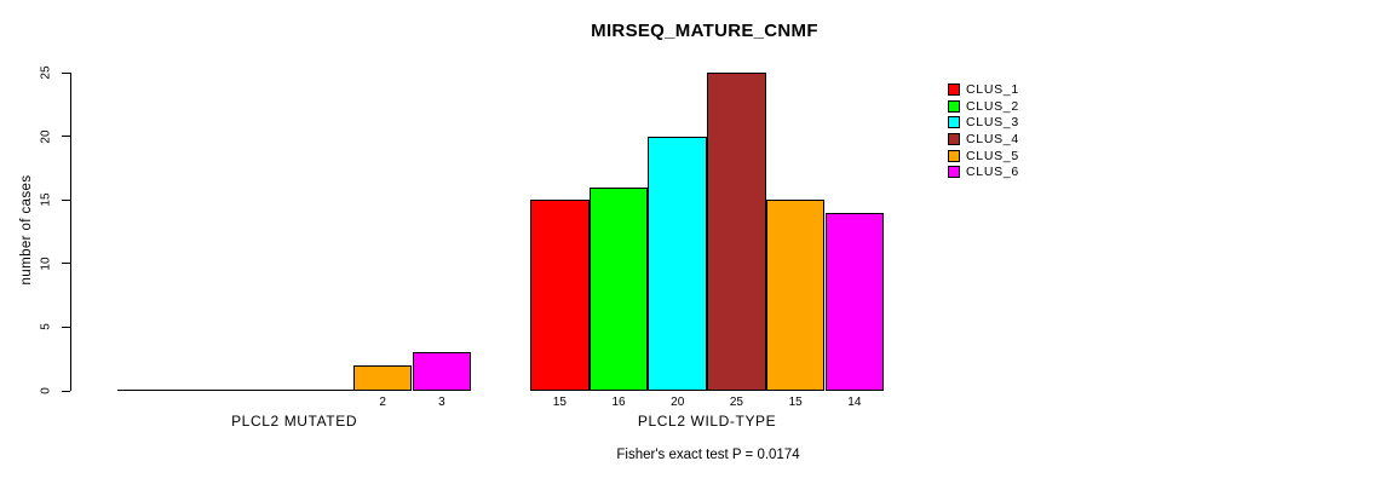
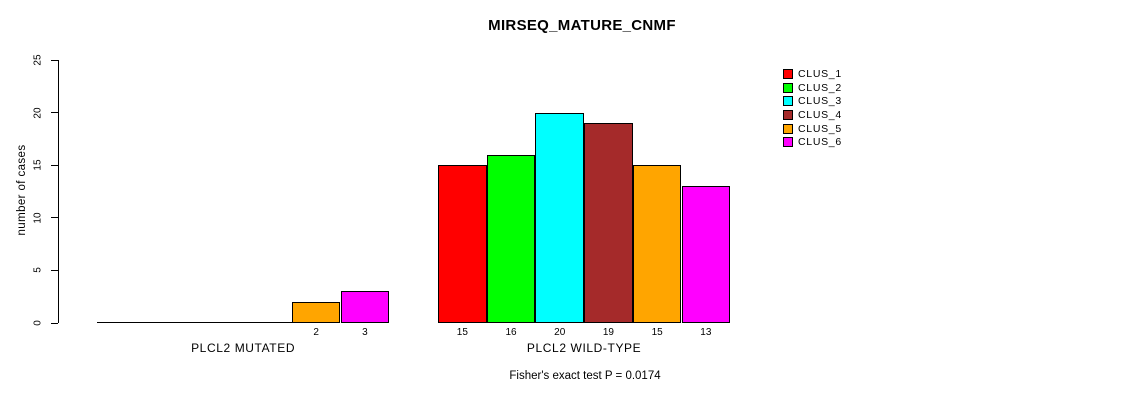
CLUS_4/PLCL2 WILD-TYPE: 25 -> 19
CLUS_6/PLCL2 WILD-TYPE: 14 -> 13
